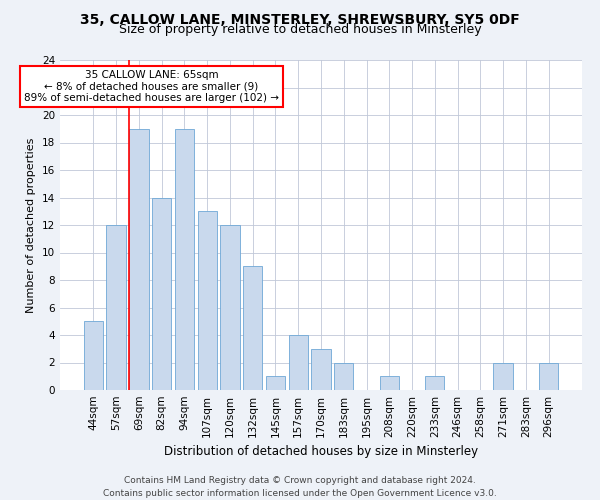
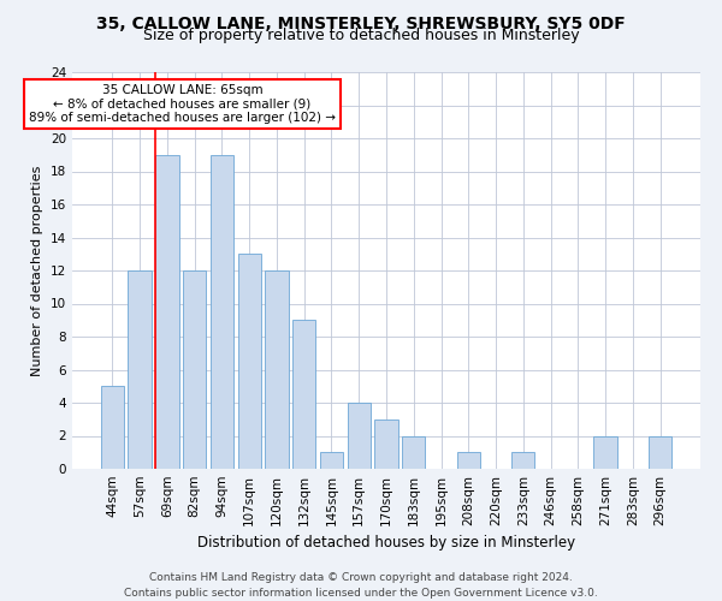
82sqm: 14 -> 12
